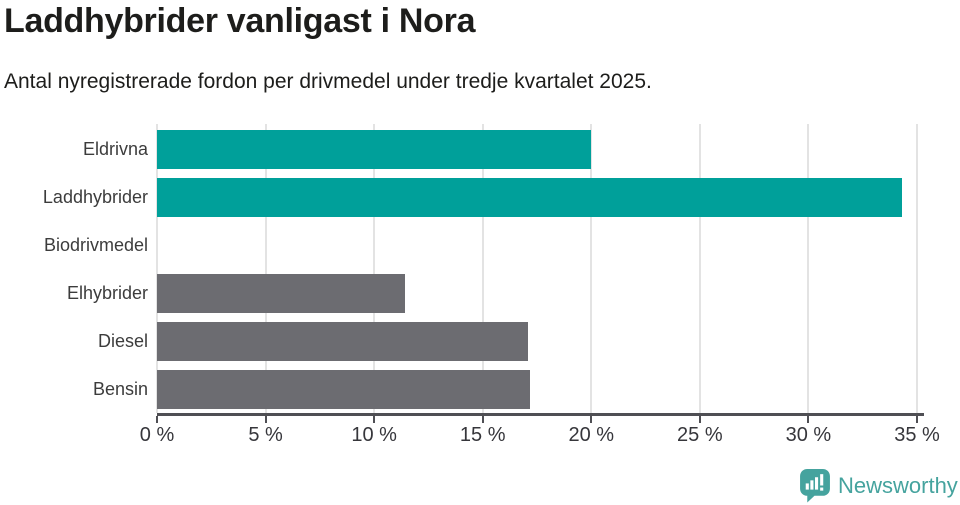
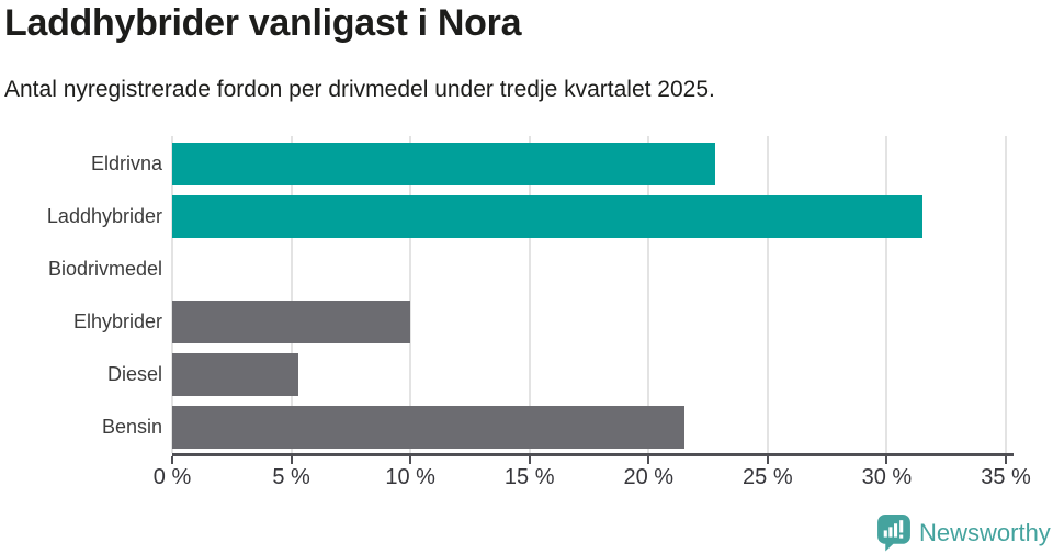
Eldrivna: 20.0% -> 22.8%
Laddhybrider: 34.3% -> 31.5%
Elhybrider: 11.4% -> 10.0%
Diesel: 17.1% -> 5.3%
Bensin: 17.2% -> 21.5%
